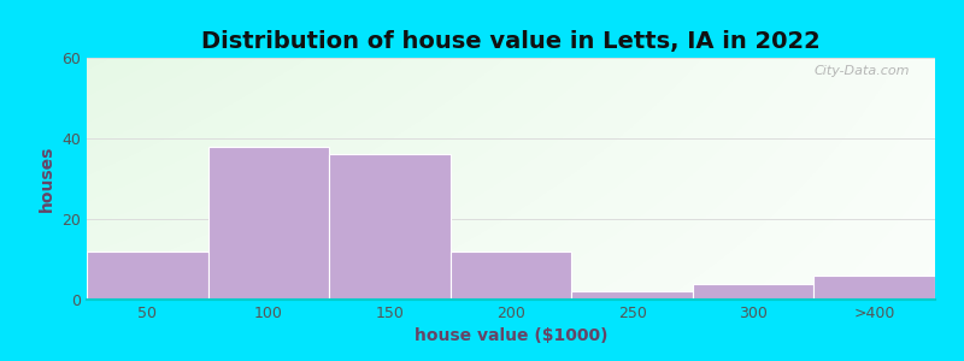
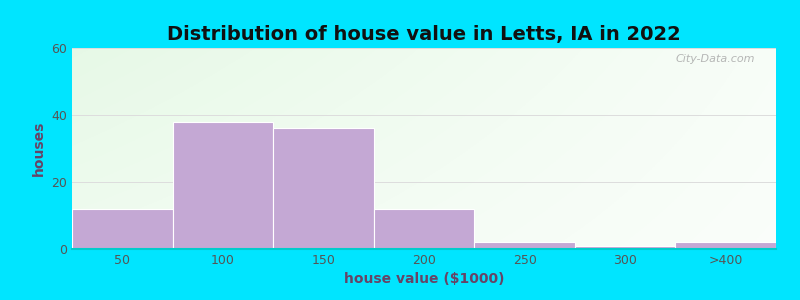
300: 4 -> 1
>400: 6 -> 2
